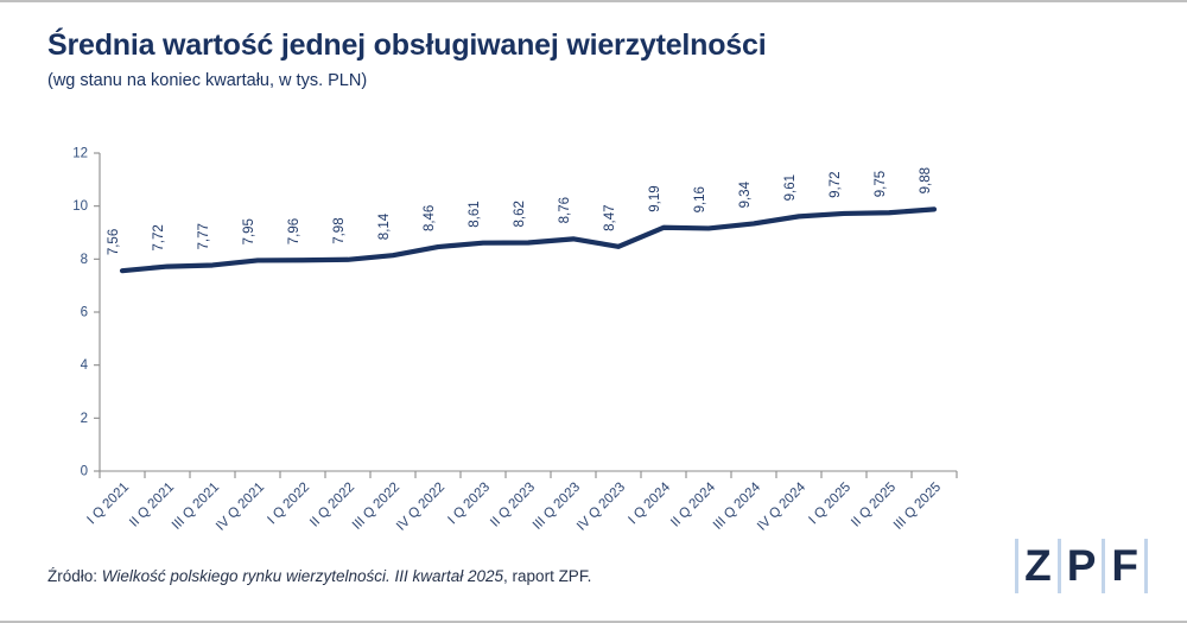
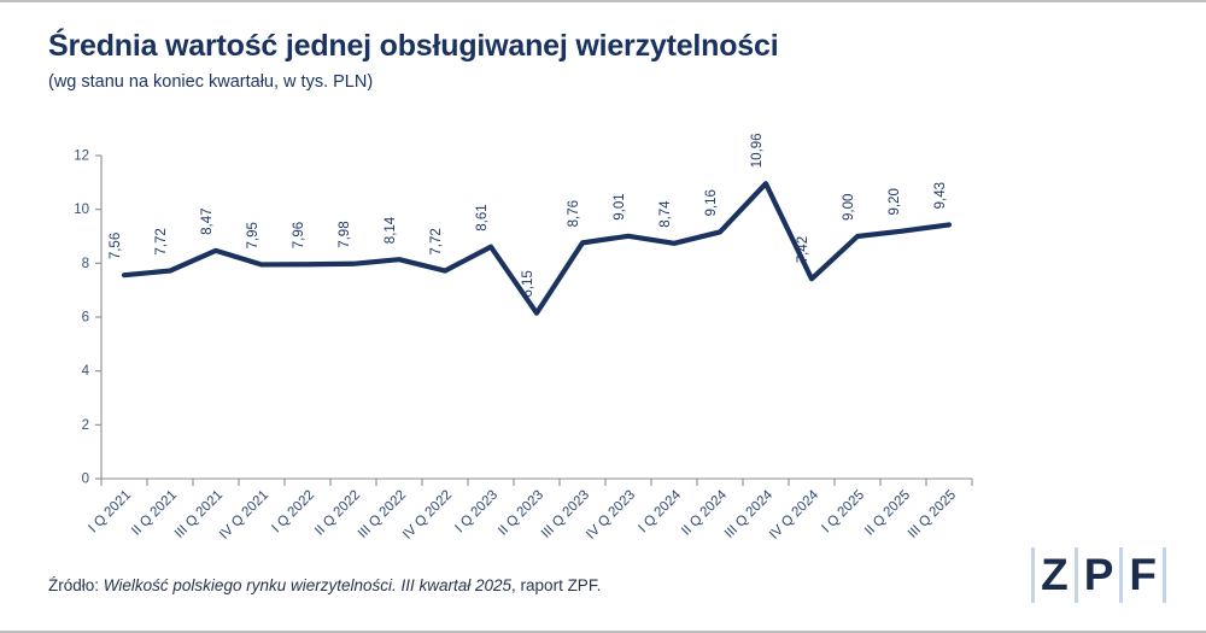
III Q 2021: 7,77 -> 8,47
IV Q 2022: 8,46 -> 7,72
II Q 2023: 8,62 -> 6,15
IV Q 2023: 8,47 -> 9,01
I Q 2024: 9,19 -> 8,74
III Q 2024: 9,34 -> 10,96
IV Q 2024: 9,61 -> 7,42
I Q 2025: 9,72 -> 9,00
II Q 2025: 9,75 -> 9,20
III Q 2025: 9,88 -> 9,43
